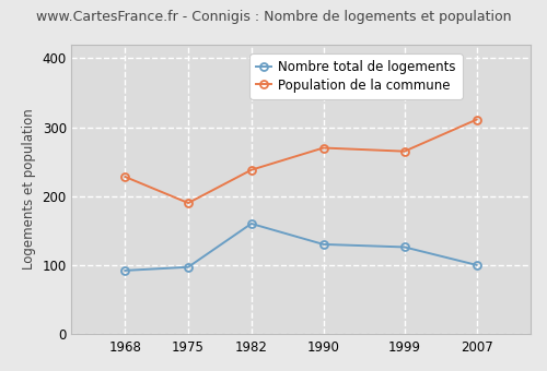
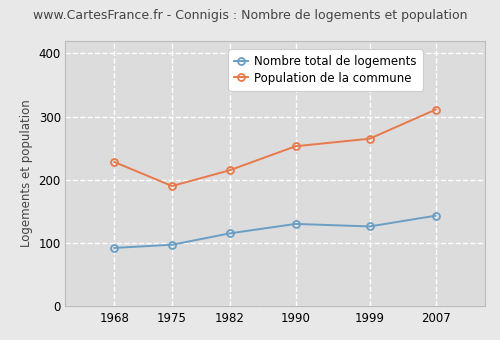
Nombre total de logements/1982: 160 -> 115
Population de la commune/1982: 238 -> 215
Population de la commune/1990: 270 -> 253
Nombre total de logements/2007: 100 -> 143
